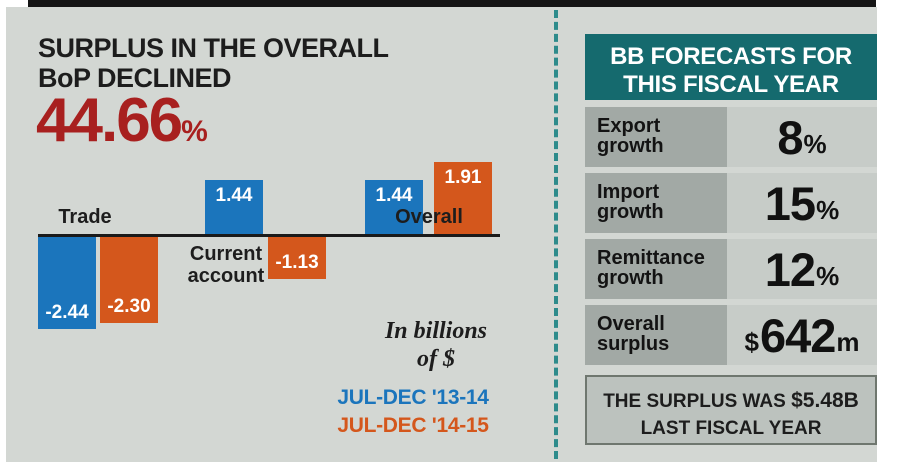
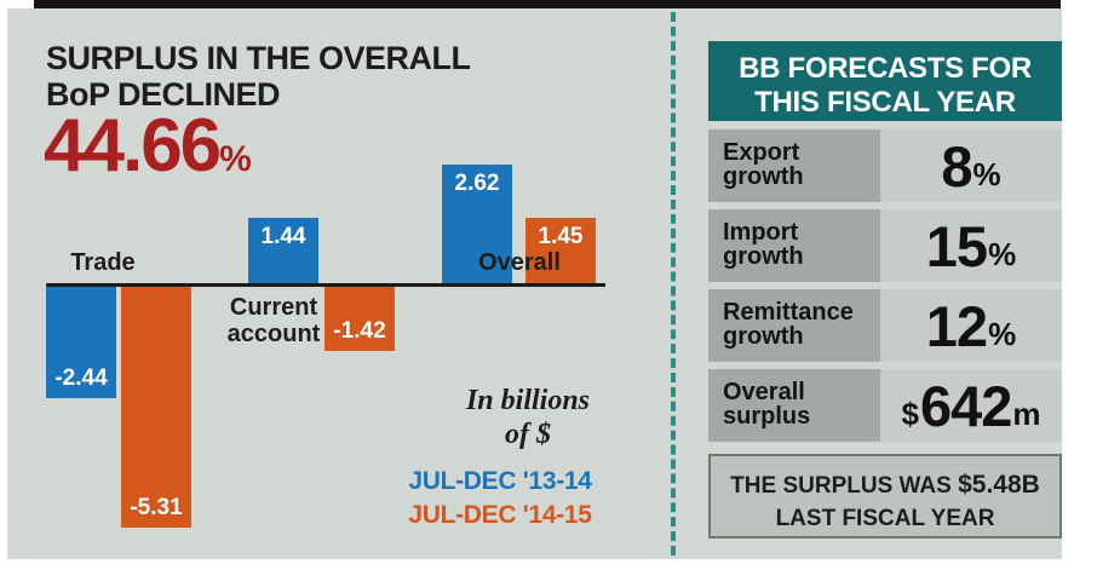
JUL-DEC '14-15/Trade: -2.30 -> -5.31
JUL-DEC '14-15/Current account: -1.13 -> -1.42
JUL-DEC '13-14/Overall: 1.44 -> 2.62
JUL-DEC '14-15/Overall: 1.91 -> 1.45
